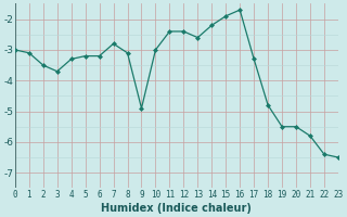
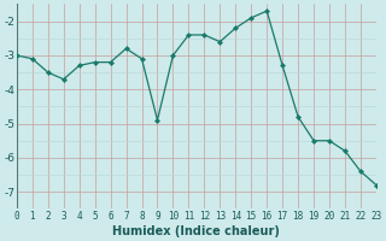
23: -6.5 -> -6.8
